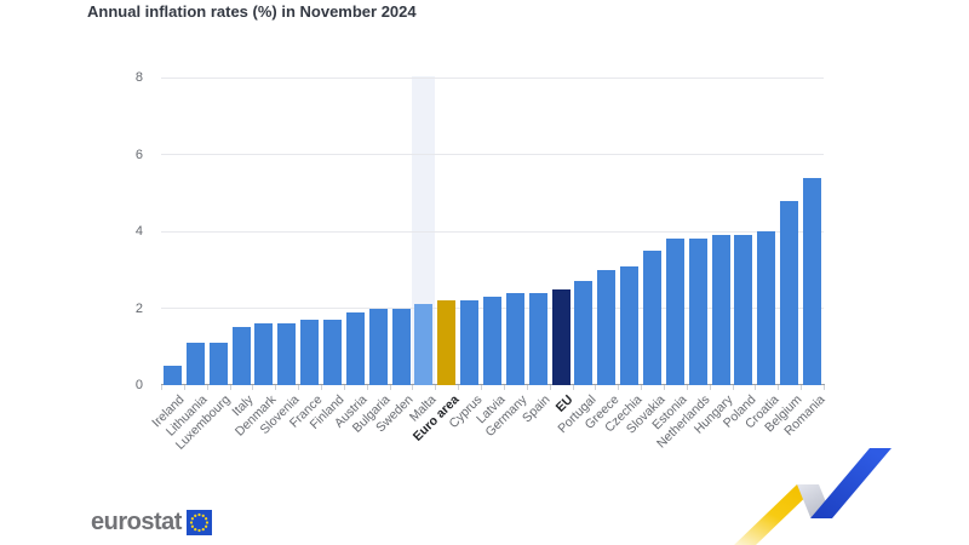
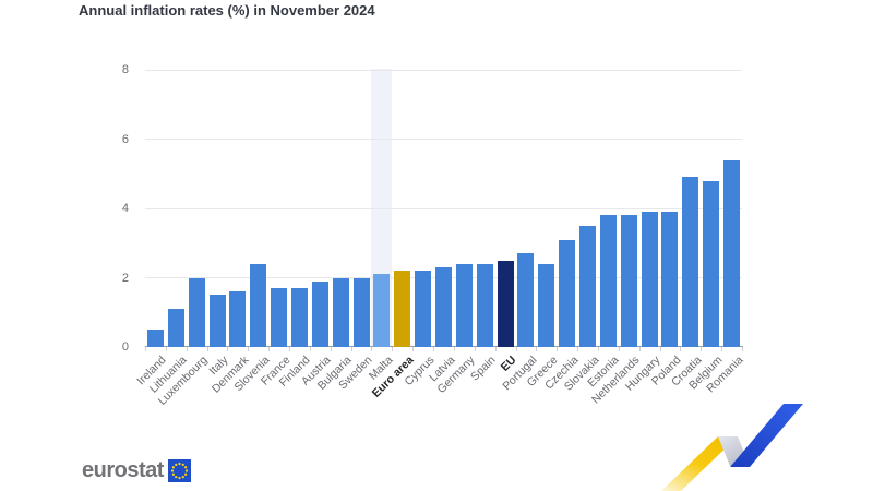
Luxembourg: 1.1 -> 2.0
Slovenia: 1.6 -> 2.4
Greece: 3.0 -> 2.4
Croatia: 4.0 -> 4.9
